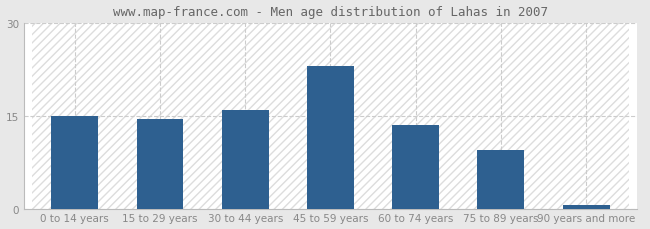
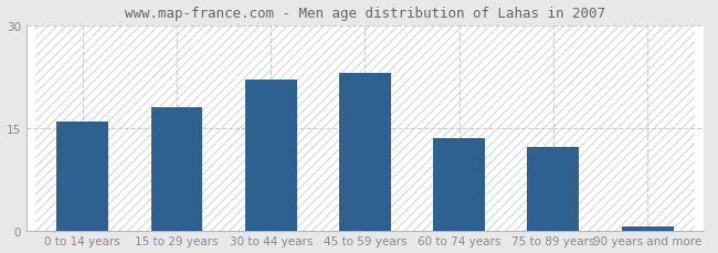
0 to 14 years: 15.0 -> 16.0
15 to 29 years: 14.5 -> 18.0
30 to 44 years: 16.0 -> 22.0
75 to 89 years: 9.5 -> 12.2
